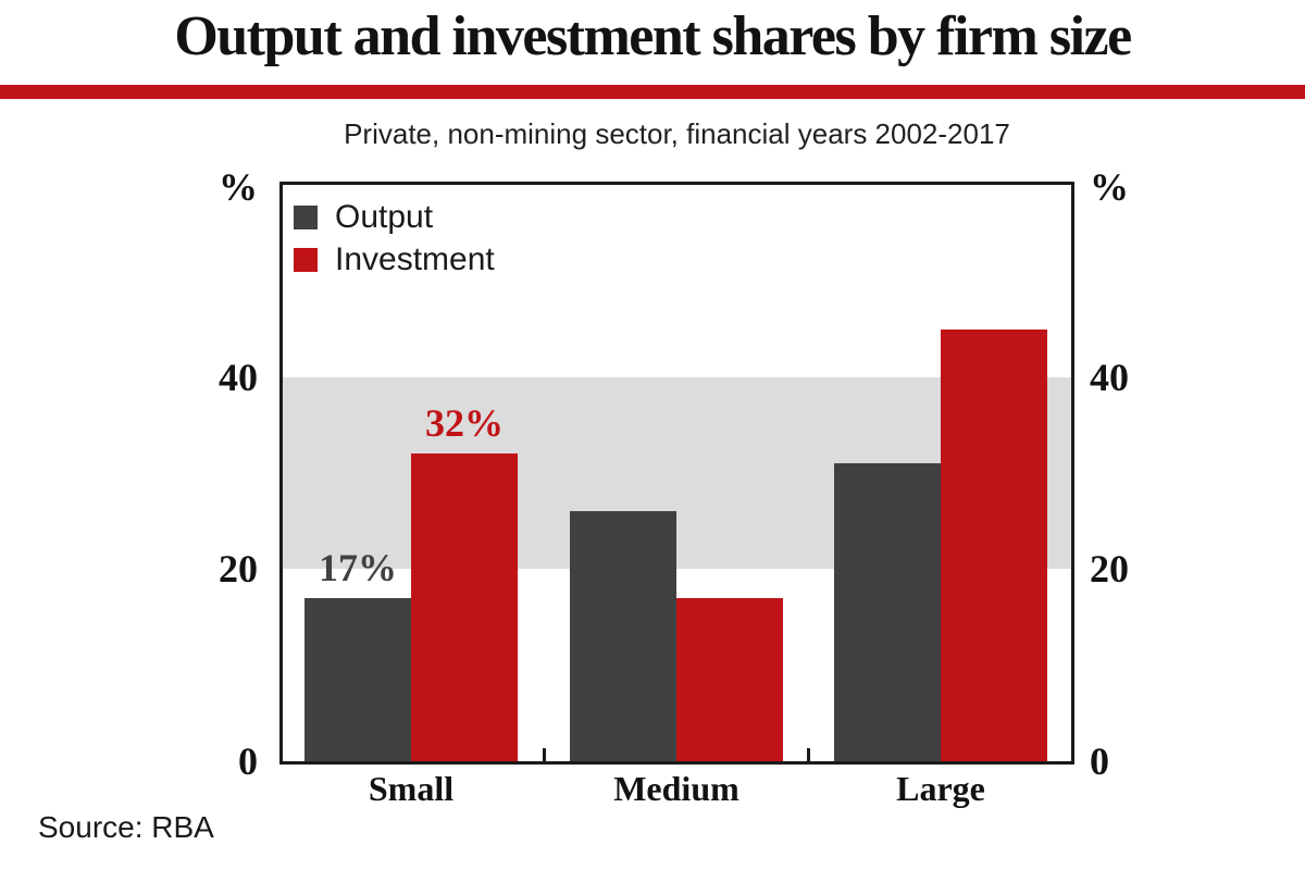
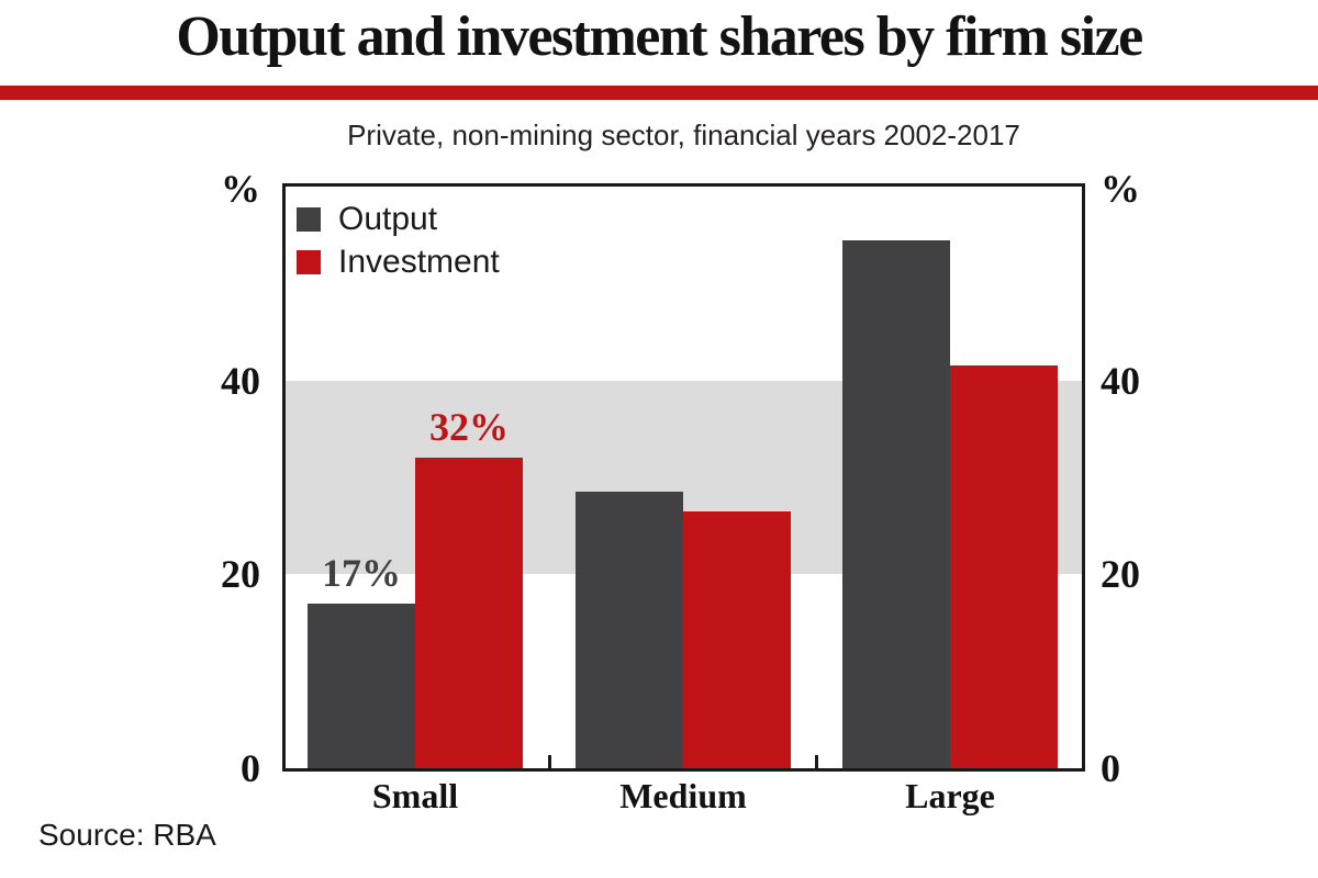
Output/Medium: 26 -> 28
Investment/Medium: 17 -> 26
Output/Large: 31 -> 54
Investment/Large: 45 -> 42
